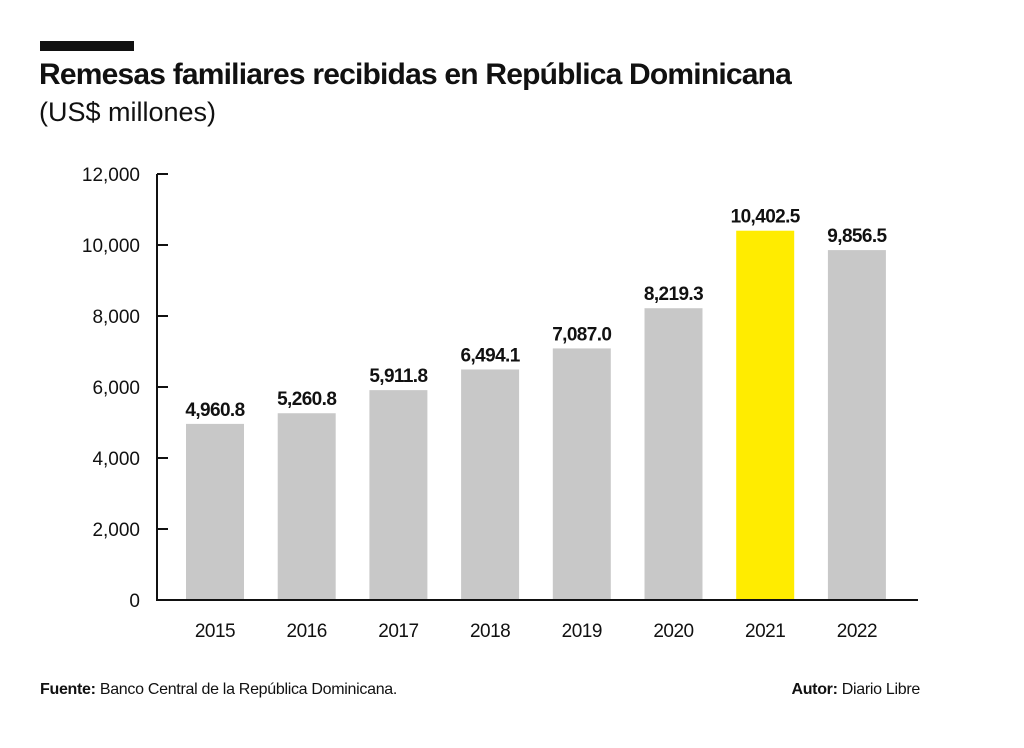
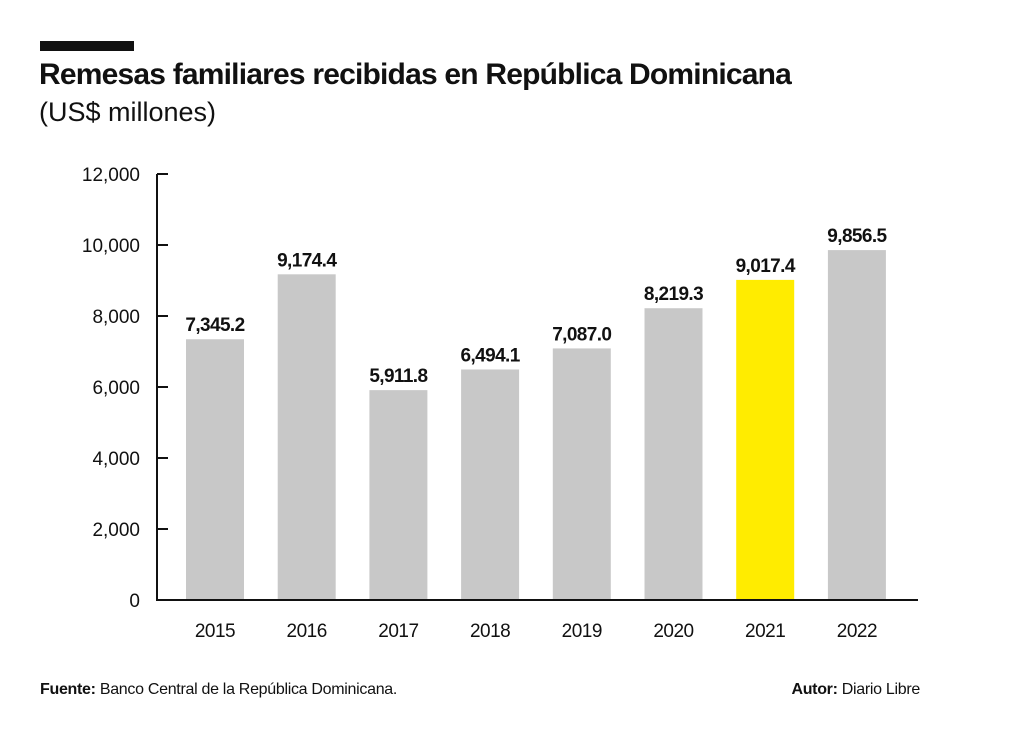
2015: 4,960.8 -> 7,345.2
2016: 5,260.8 -> 9,174.4
2021: 10,402.5 -> 9,017.4
